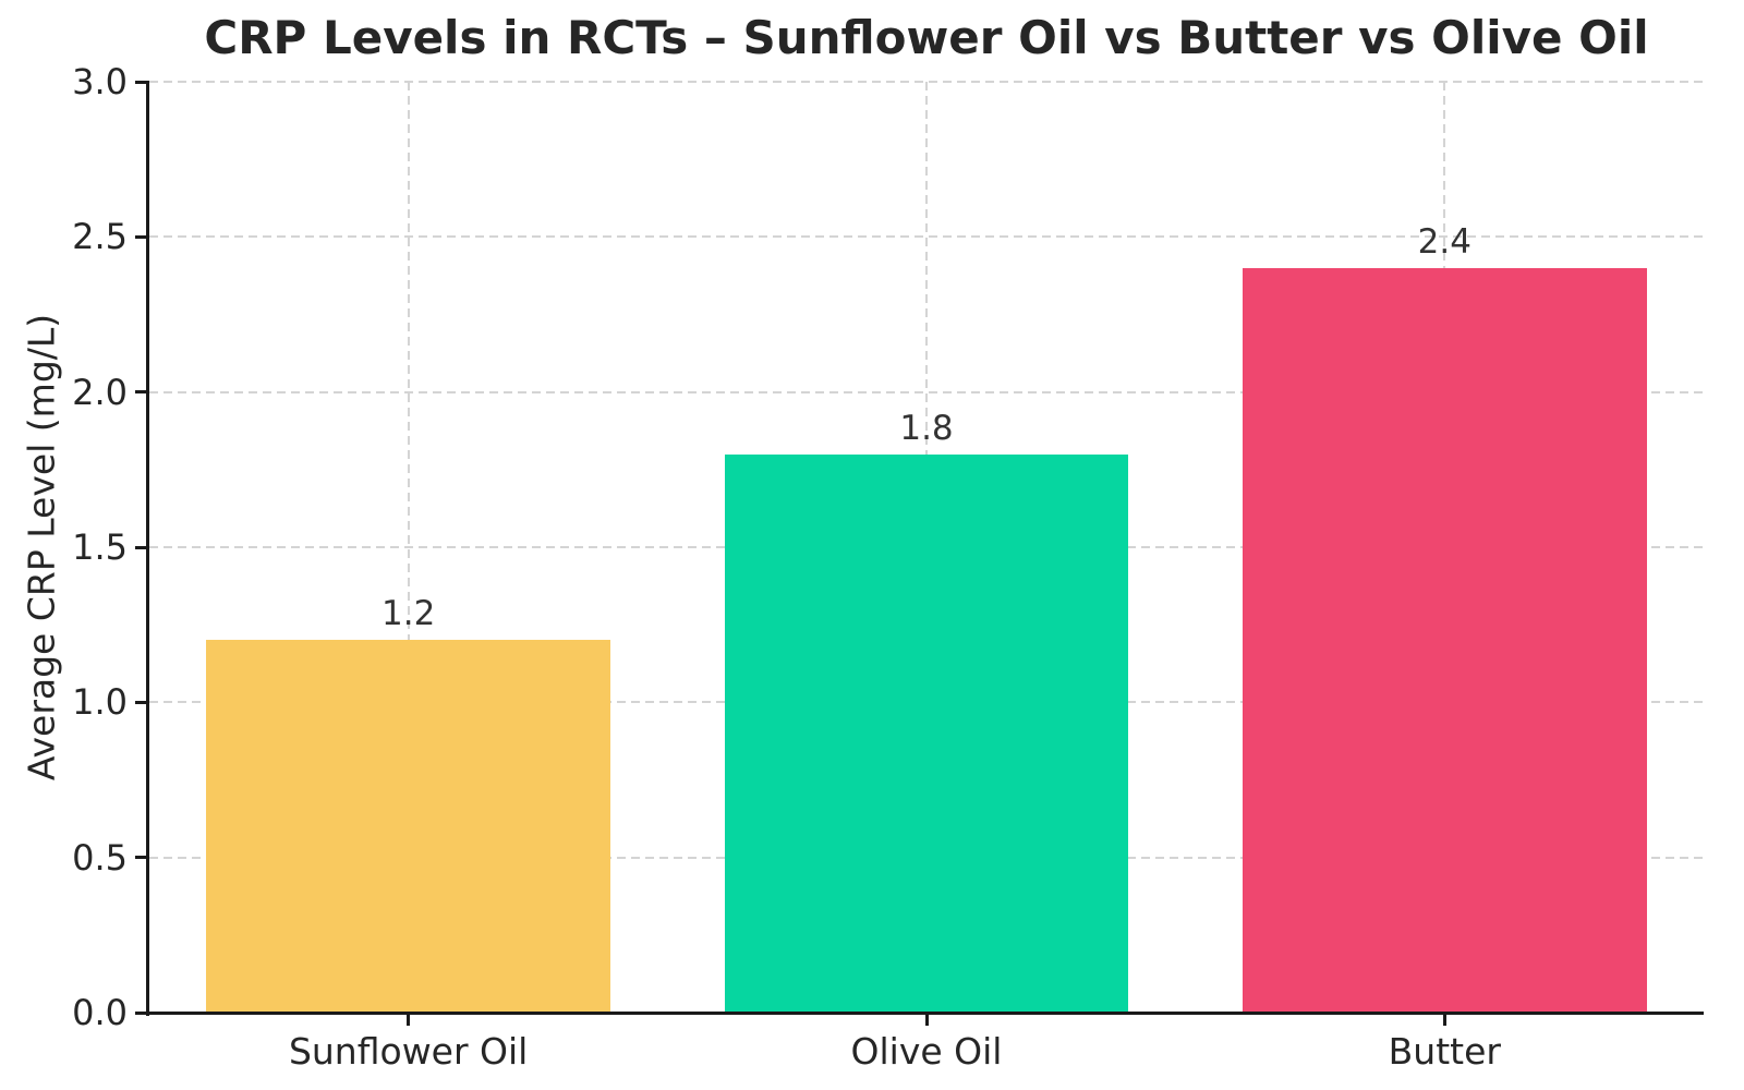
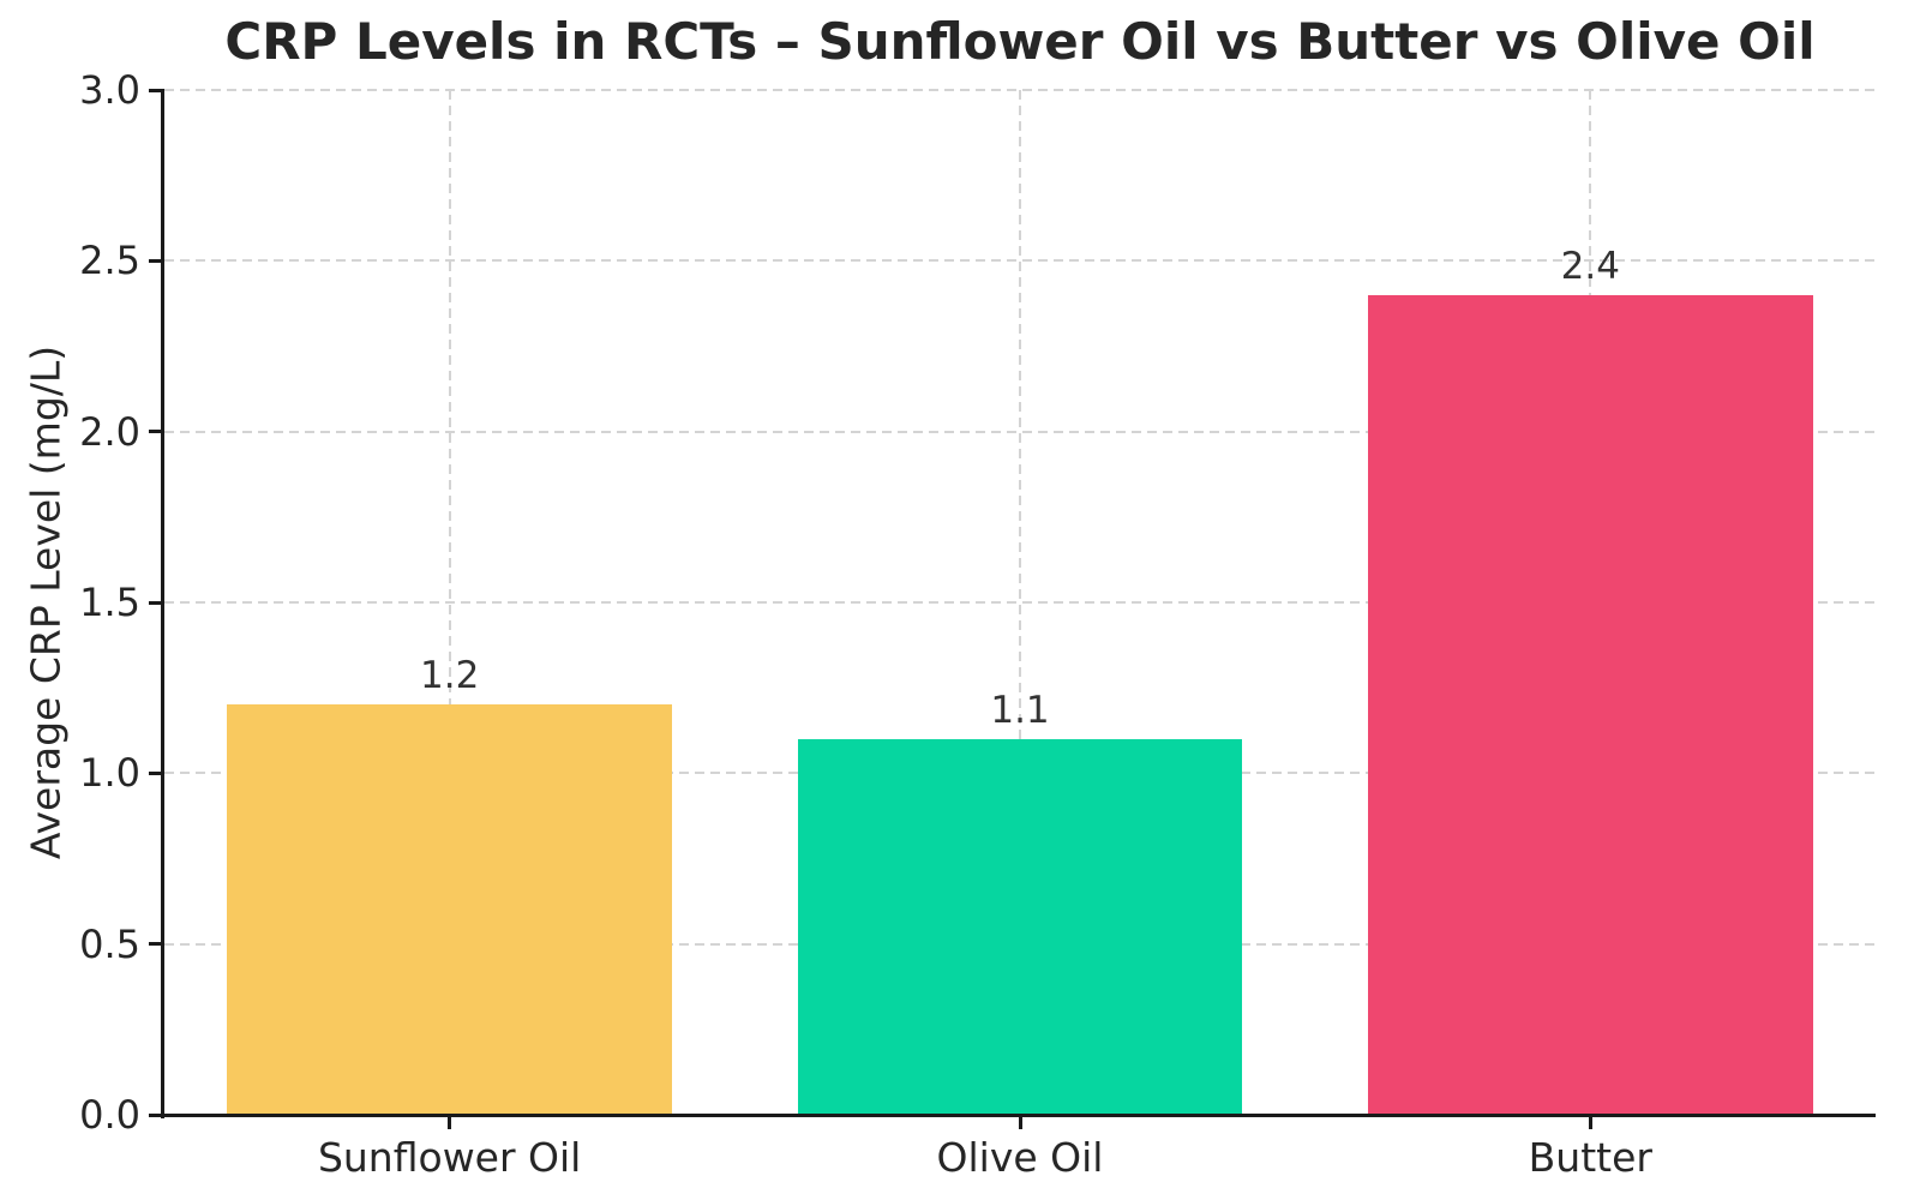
Olive Oil: 1.8 -> 1.1
